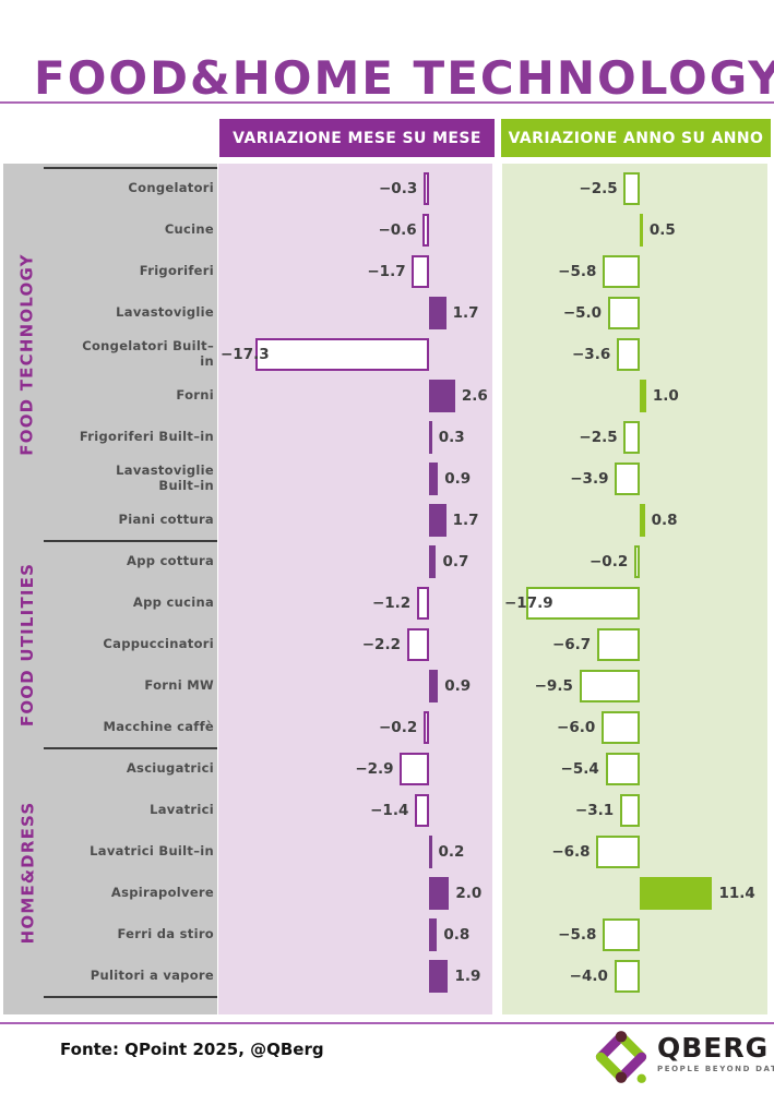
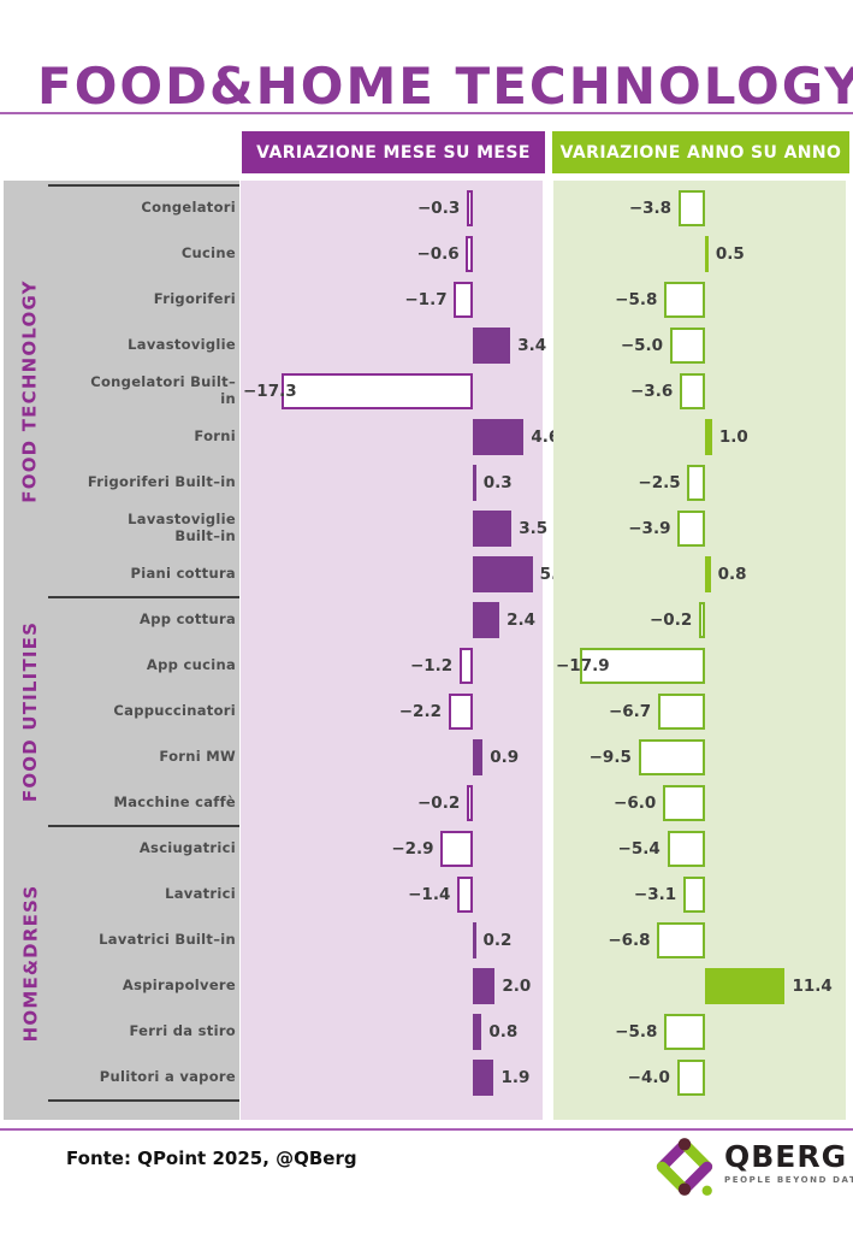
VARIAZIONE ANNO SU ANNO/Congelatori: −2.5 -> −3.8
VARIAZIONE MESE SU MESE/Lavastoviglie: 1.7 -> 3.4
VARIAZIONE MESE SU MESE/Forni: 2.6 -> 4.6
VARIAZIONE MESE SU MESE/Lavastoviglie Built–in: 0.9 -> 3.5
VARIAZIONE MESE SU MESE/Piani cottura: 1.7 -> 5.4
VARIAZIONE MESE SU MESE/App cottura: 0.7 -> 2.4
